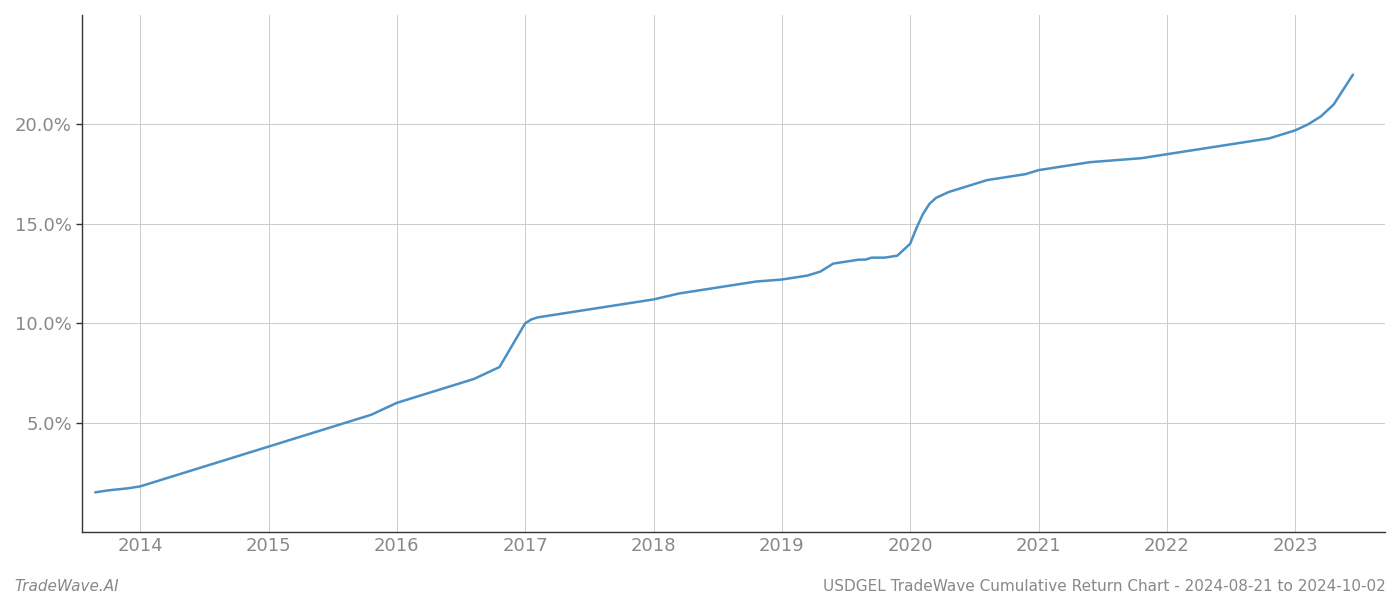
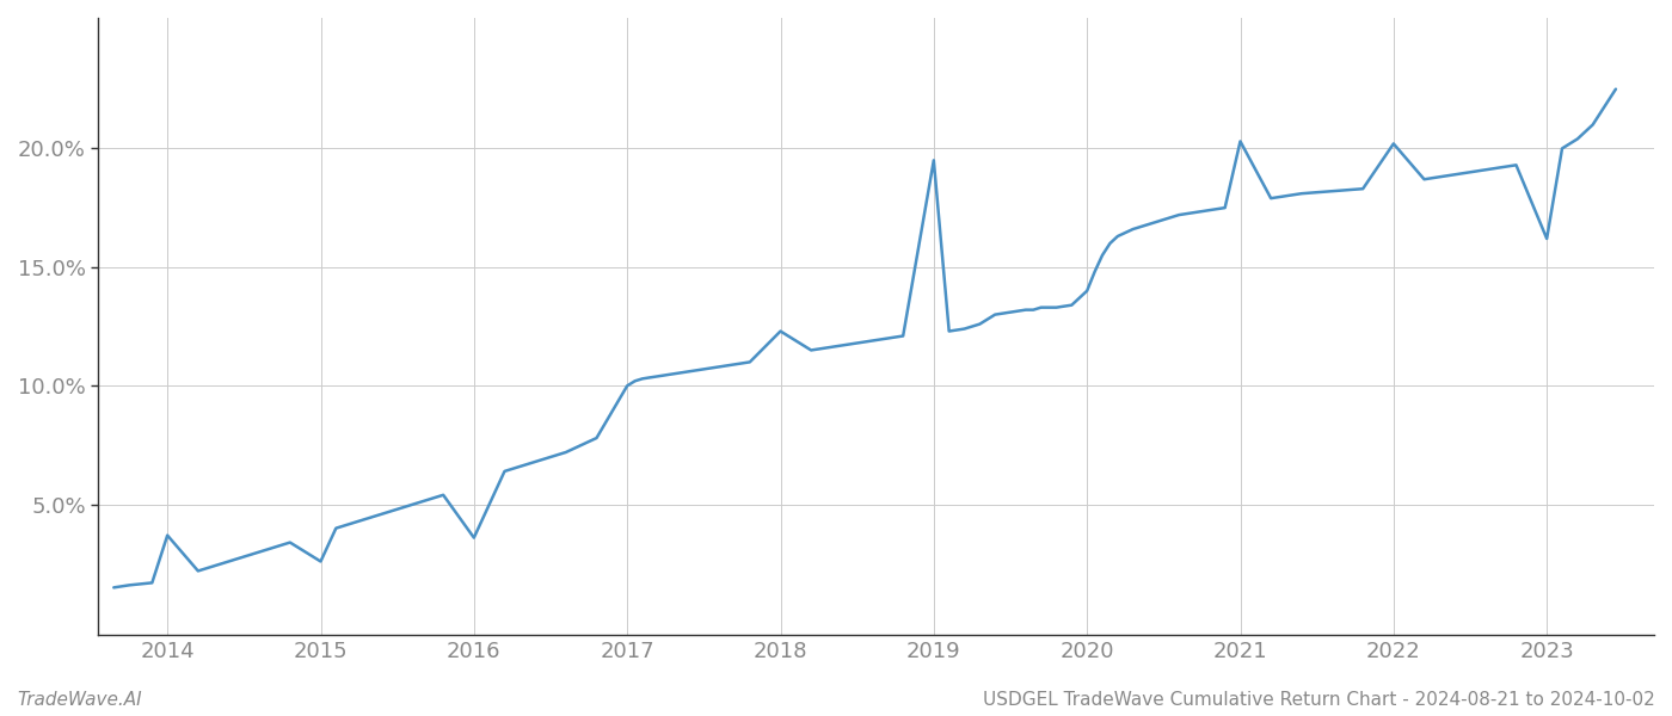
2014: 1.8% -> 3.7%
2015: 3.8% -> 2.6%
2016: 6.0% -> 3.6%
2018: 11.2% -> 12.3%
2019: 12.2% -> 19.5%
2021: 17.7% -> 20.3%
2022: 18.5% -> 20.2%
2023: 19.7% -> 16.2%
